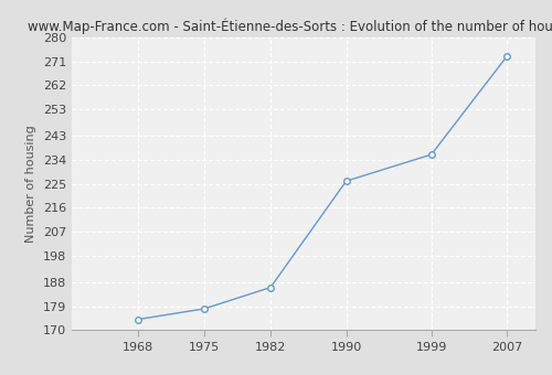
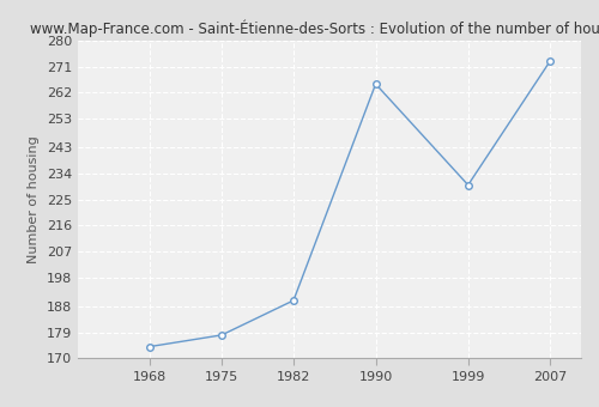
1982: 186 -> 190
1990: 226 -> 265
1999: 236 -> 230
